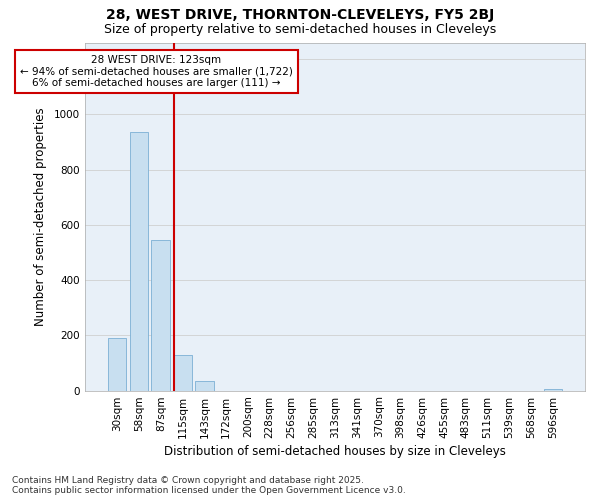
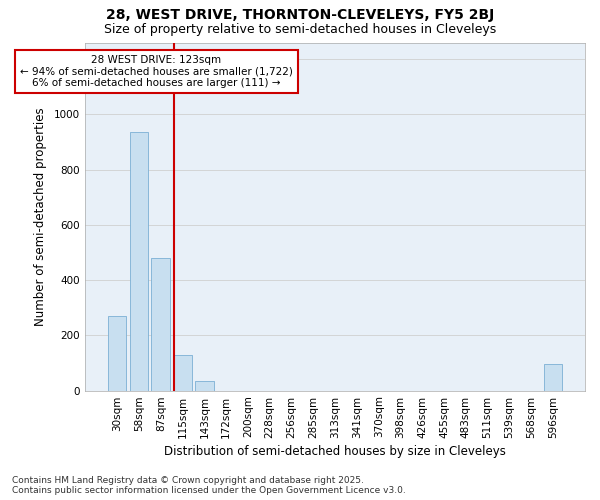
30sqm: 190 -> 270
87sqm: 545 -> 480
596sqm: 5 -> 95
